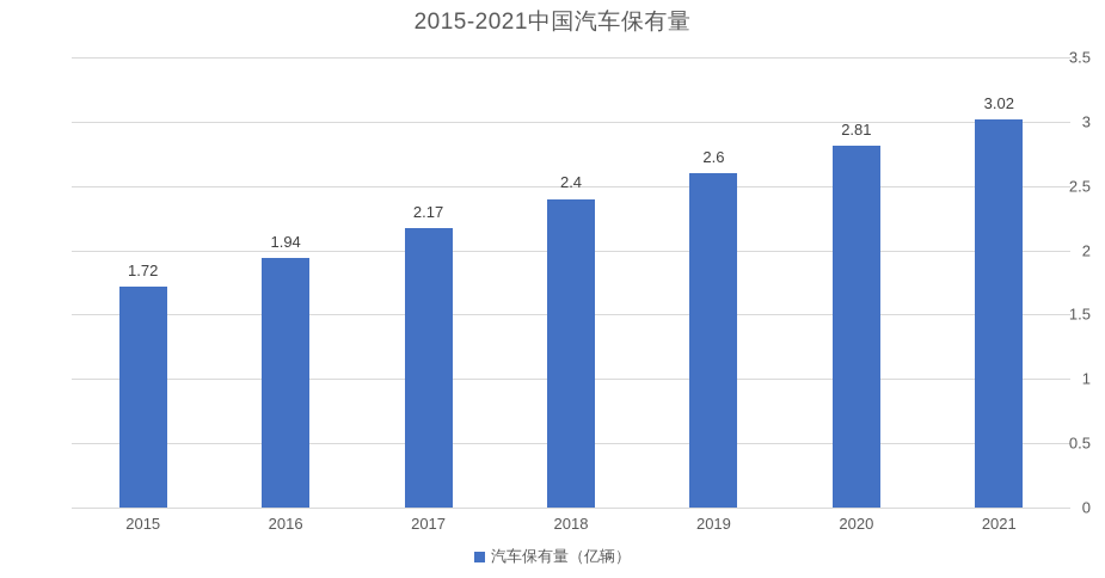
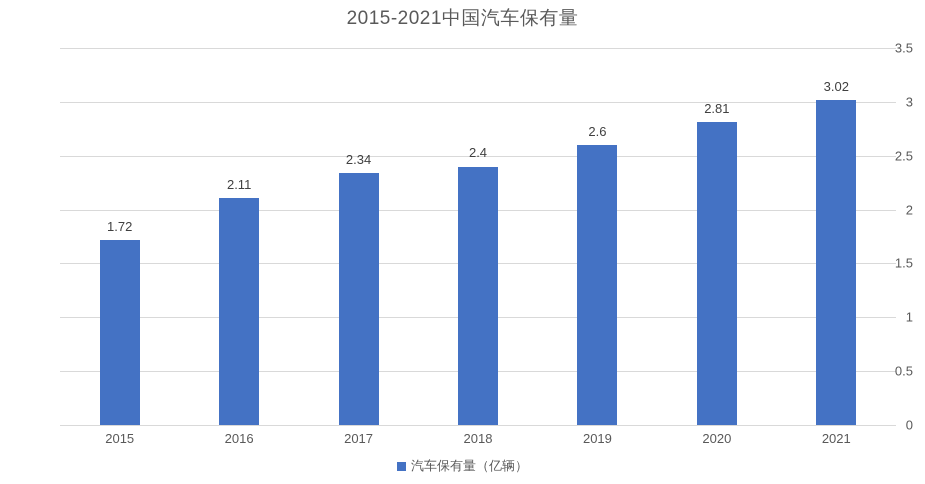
2016: 1.94 -> 2.11
2017: 2.17 -> 2.34
